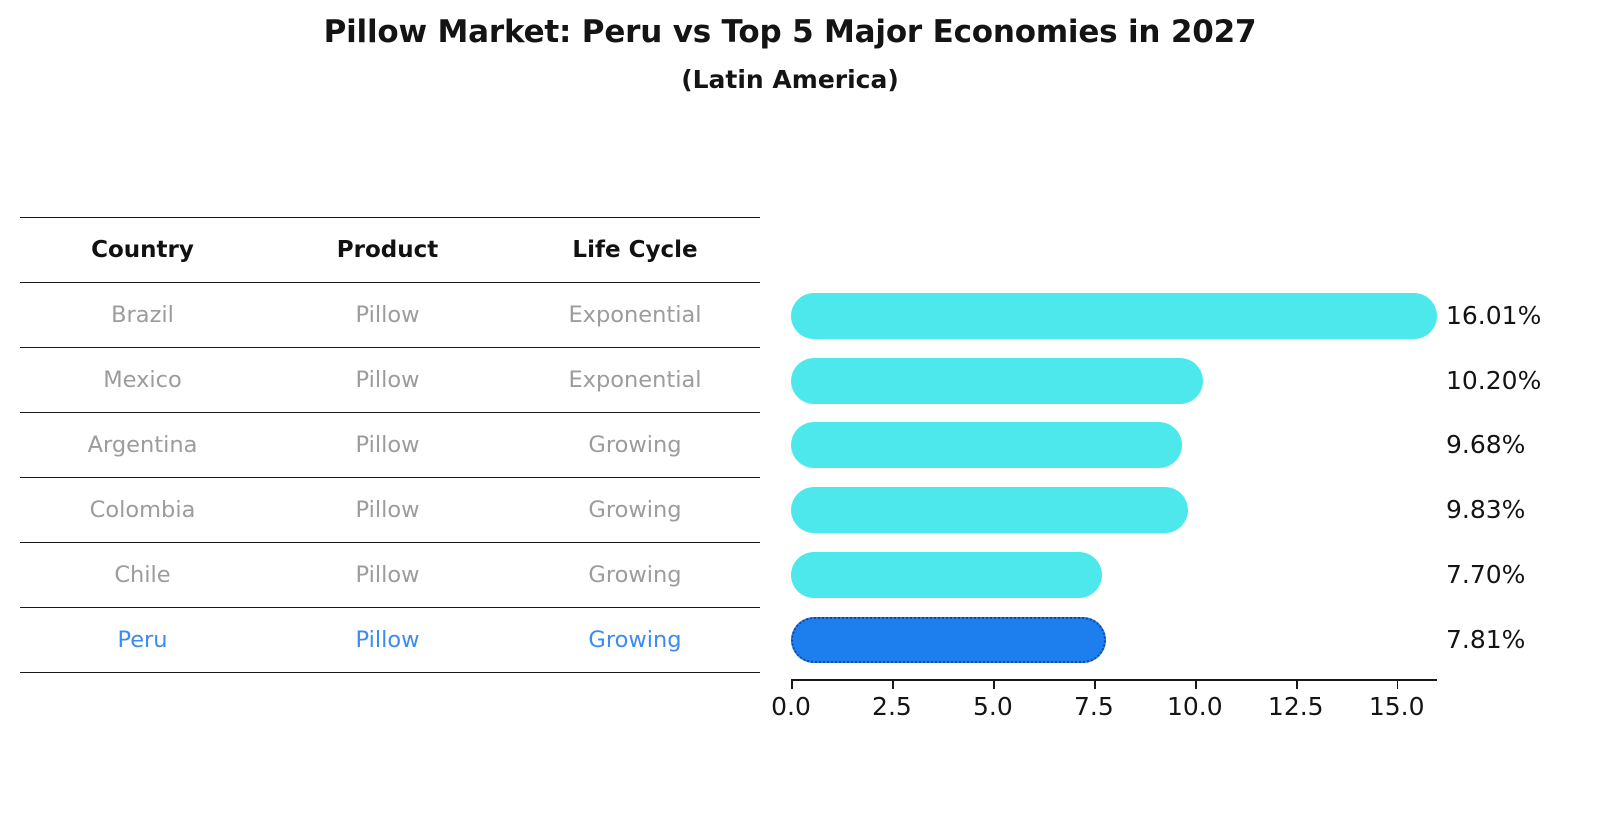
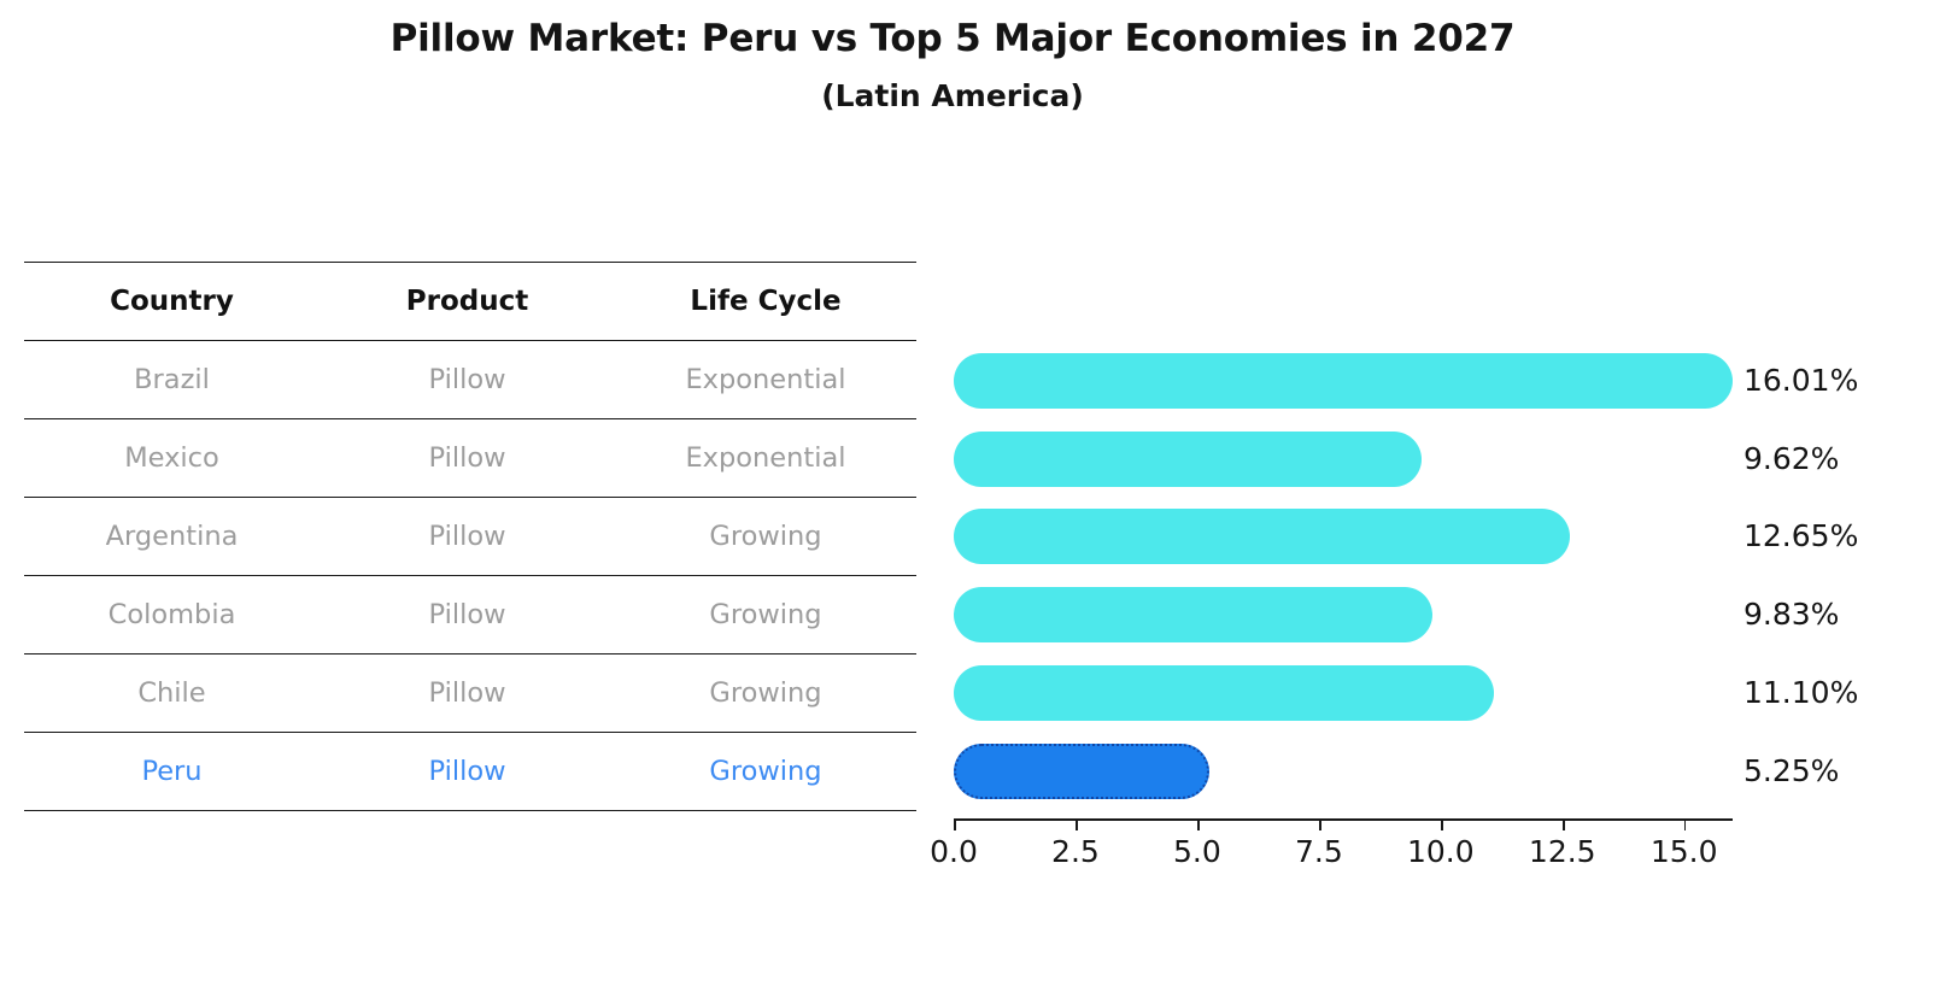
Mexico: 10.20% -> 9.62%
Argentina: 9.68% -> 12.65%
Chile: 7.70% -> 11.10%
Peru: 7.81% -> 5.25%
